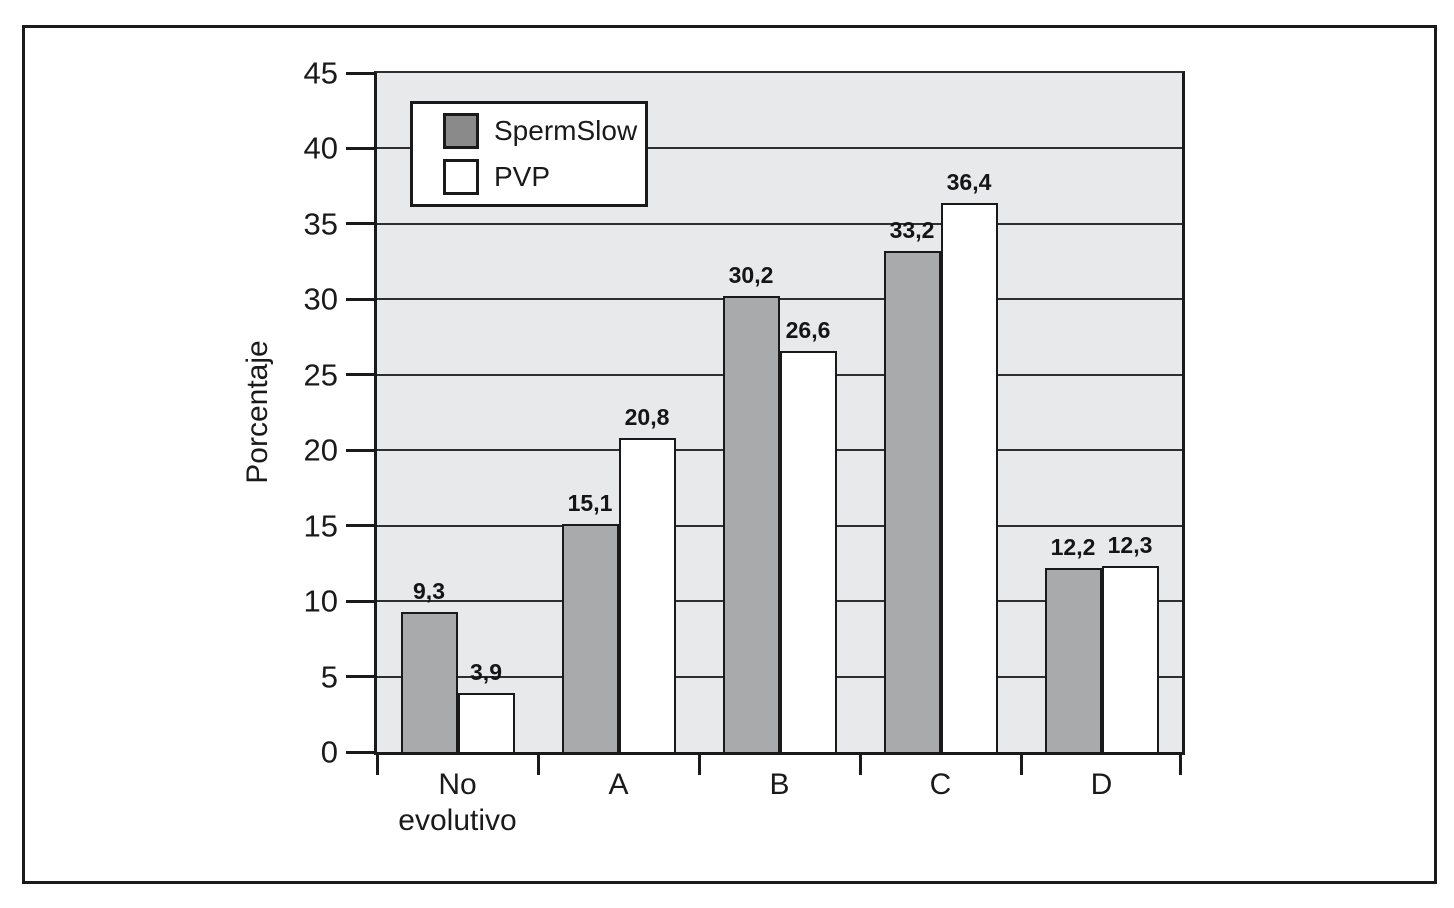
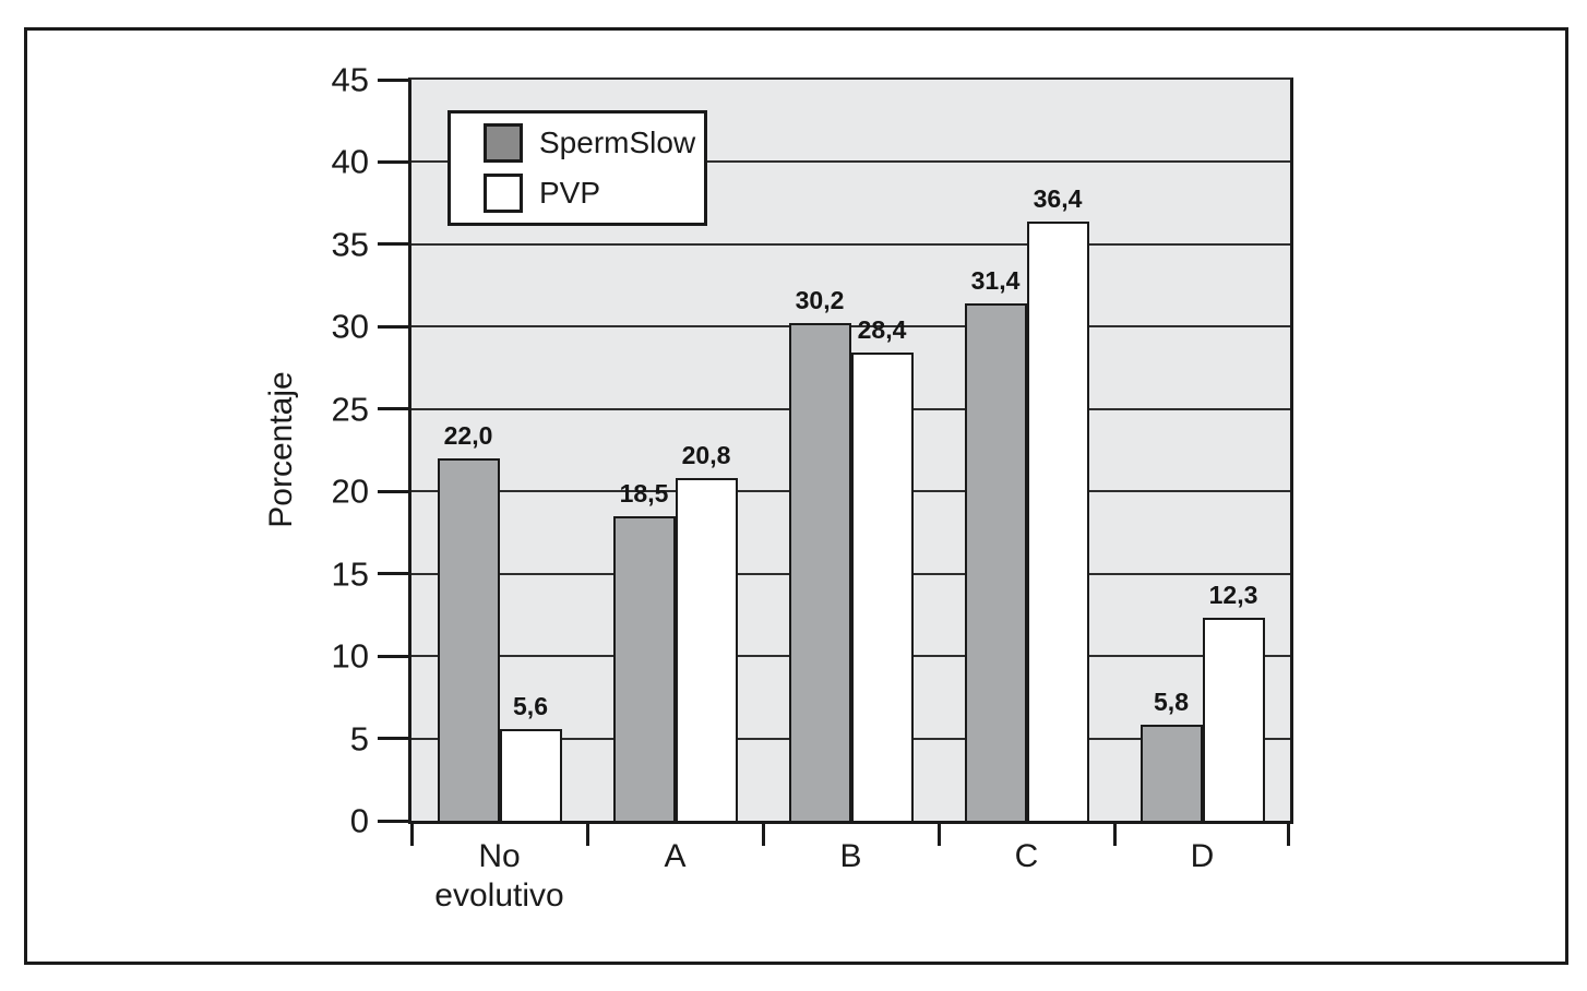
SpermSlow/No evolutivo: 9,3 -> 22,0
PVP/No evolutivo: 3,9 -> 5,6
SpermSlow/A: 15,1 -> 18,5
PVP/B: 26,6 -> 28,4
SpermSlow/C: 33,2 -> 31,4
SpermSlow/D: 12,2 -> 5,8
